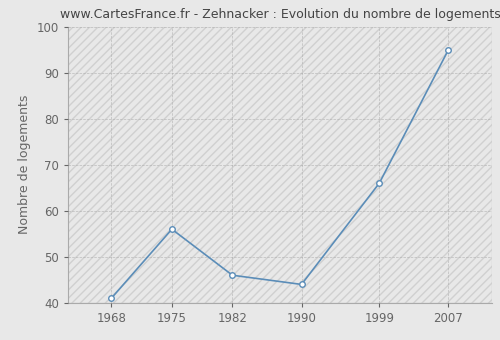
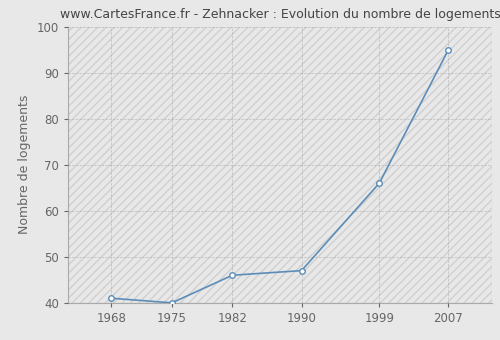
1975: 56 -> 40
1990: 44 -> 47
